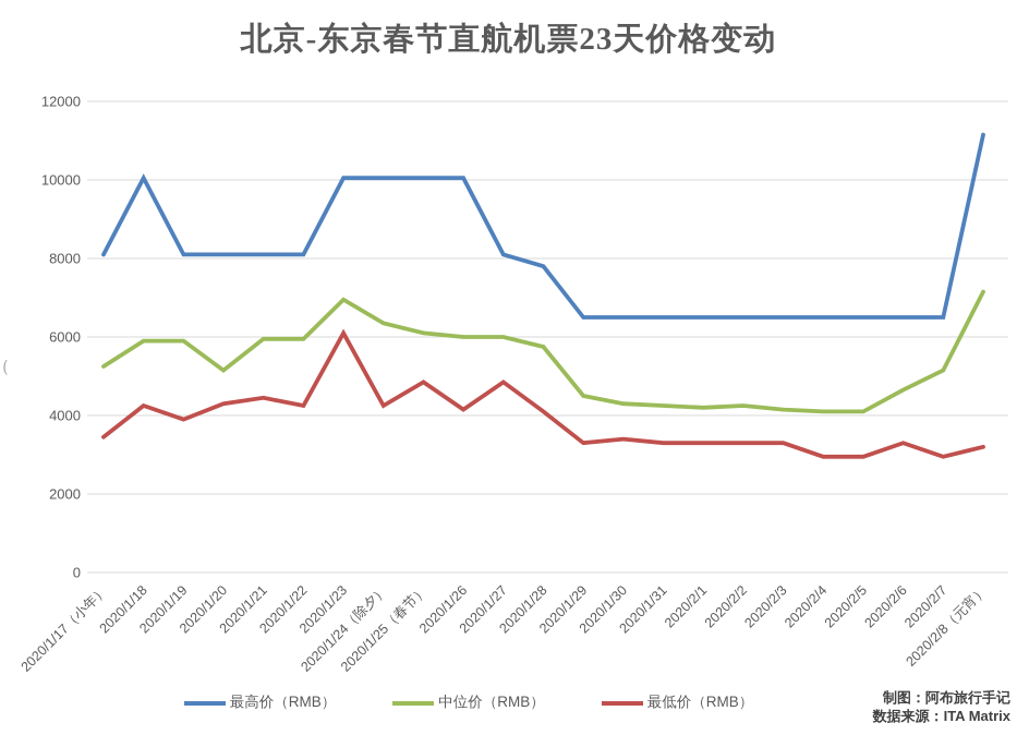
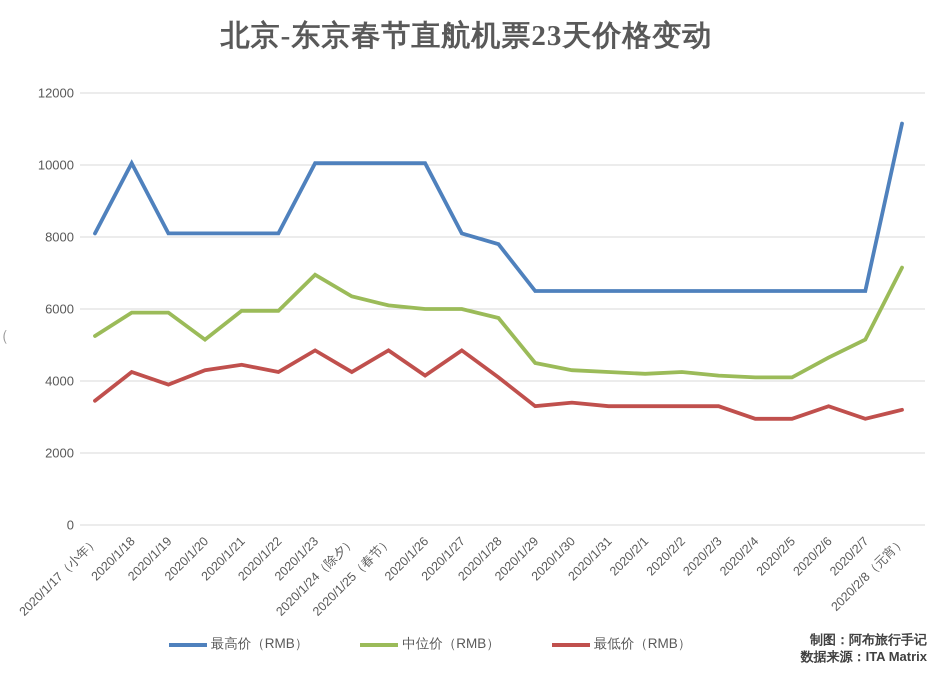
最低价（RMB）/2020/1/23: 6100 -> 4800
